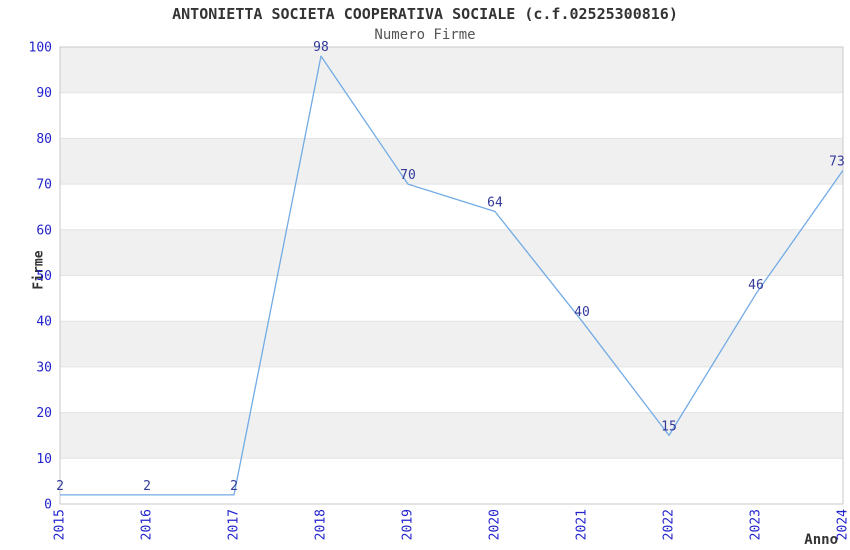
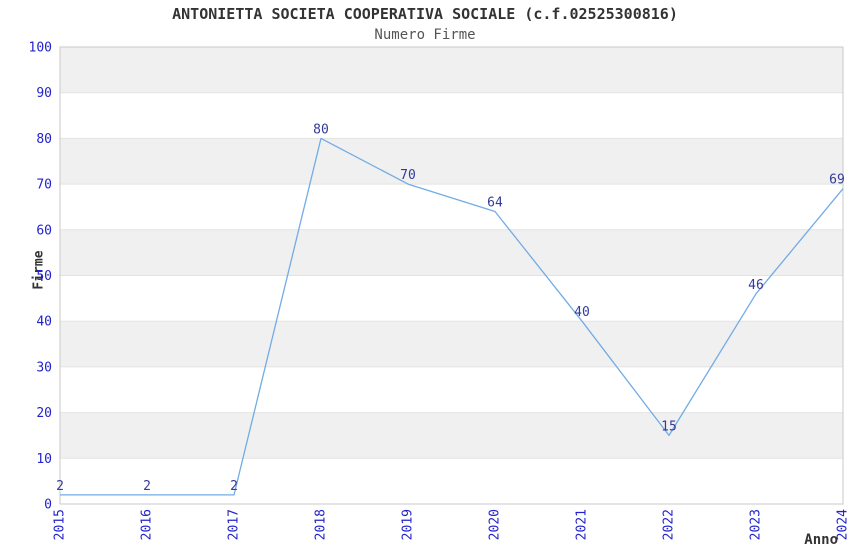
2018: 98 -> 80
2024: 73 -> 69
